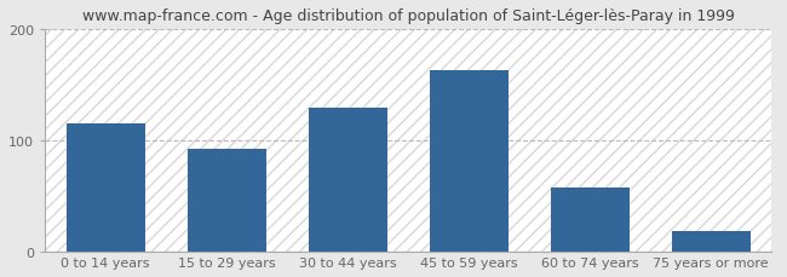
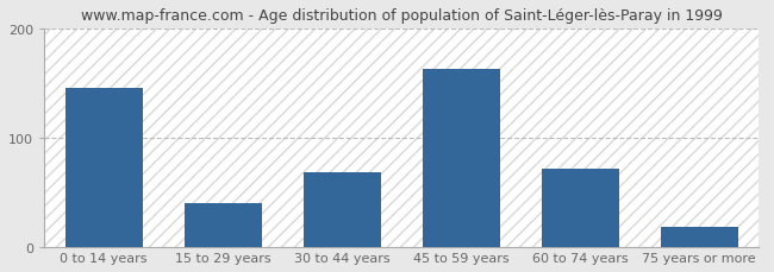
0 to 14 years: 115 -> 146
15 to 29 years: 92 -> 40
30 to 44 years: 130 -> 68
60 to 74 years: 58 -> 72
